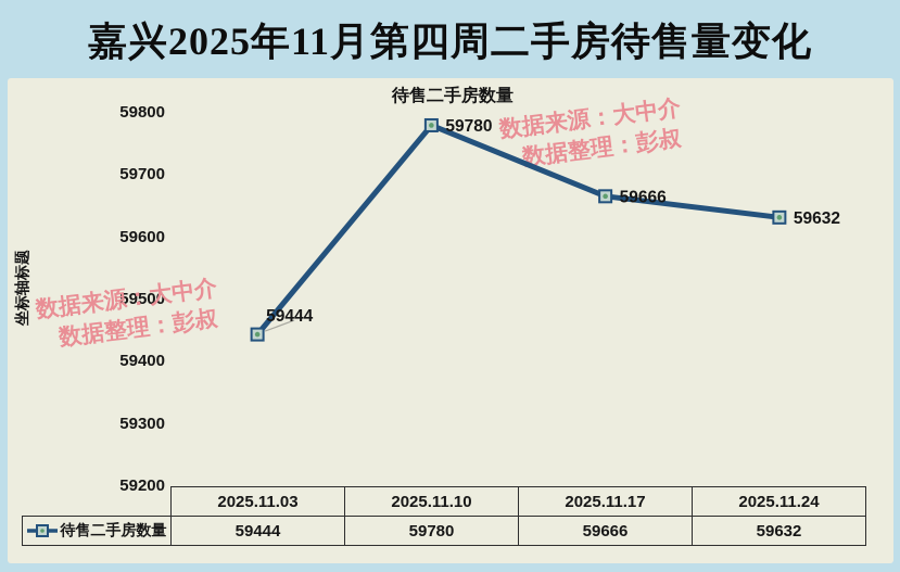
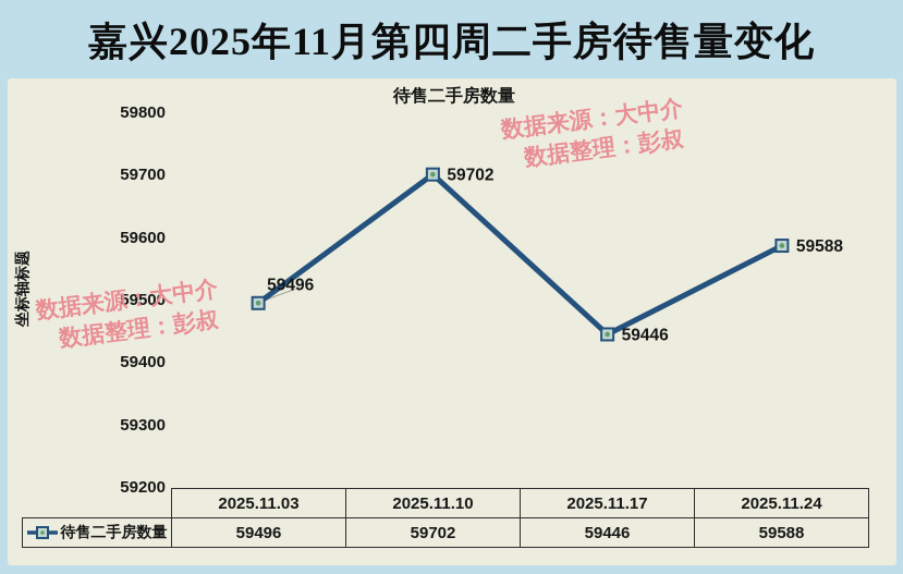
2025.11.03: 59444 -> 59496
2025.11.10: 59780 -> 59702
2025.11.17: 59666 -> 59446
2025.11.24: 59632 -> 59588
